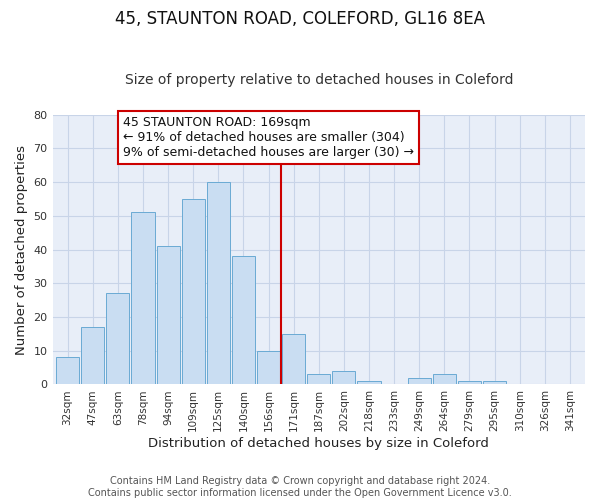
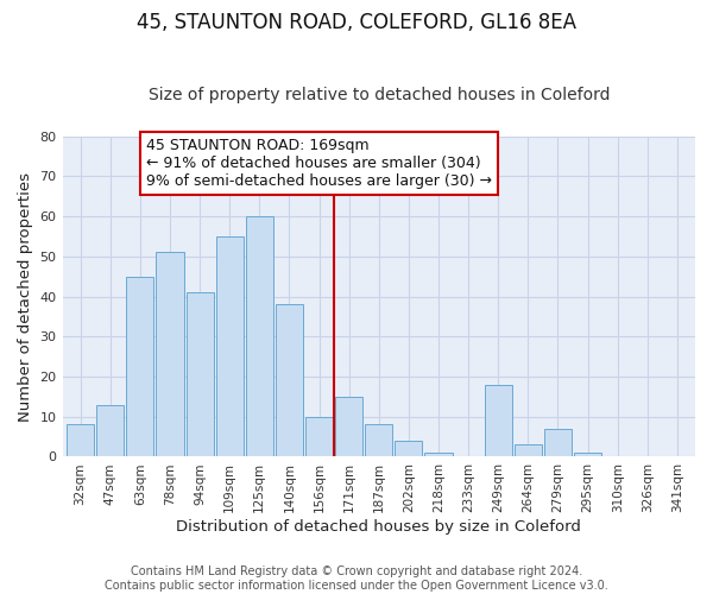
47sqm: 17 -> 13
63sqm: 27 -> 45
187sqm: 3 -> 8
249sqm: 2 -> 18
279sqm: 1 -> 7
